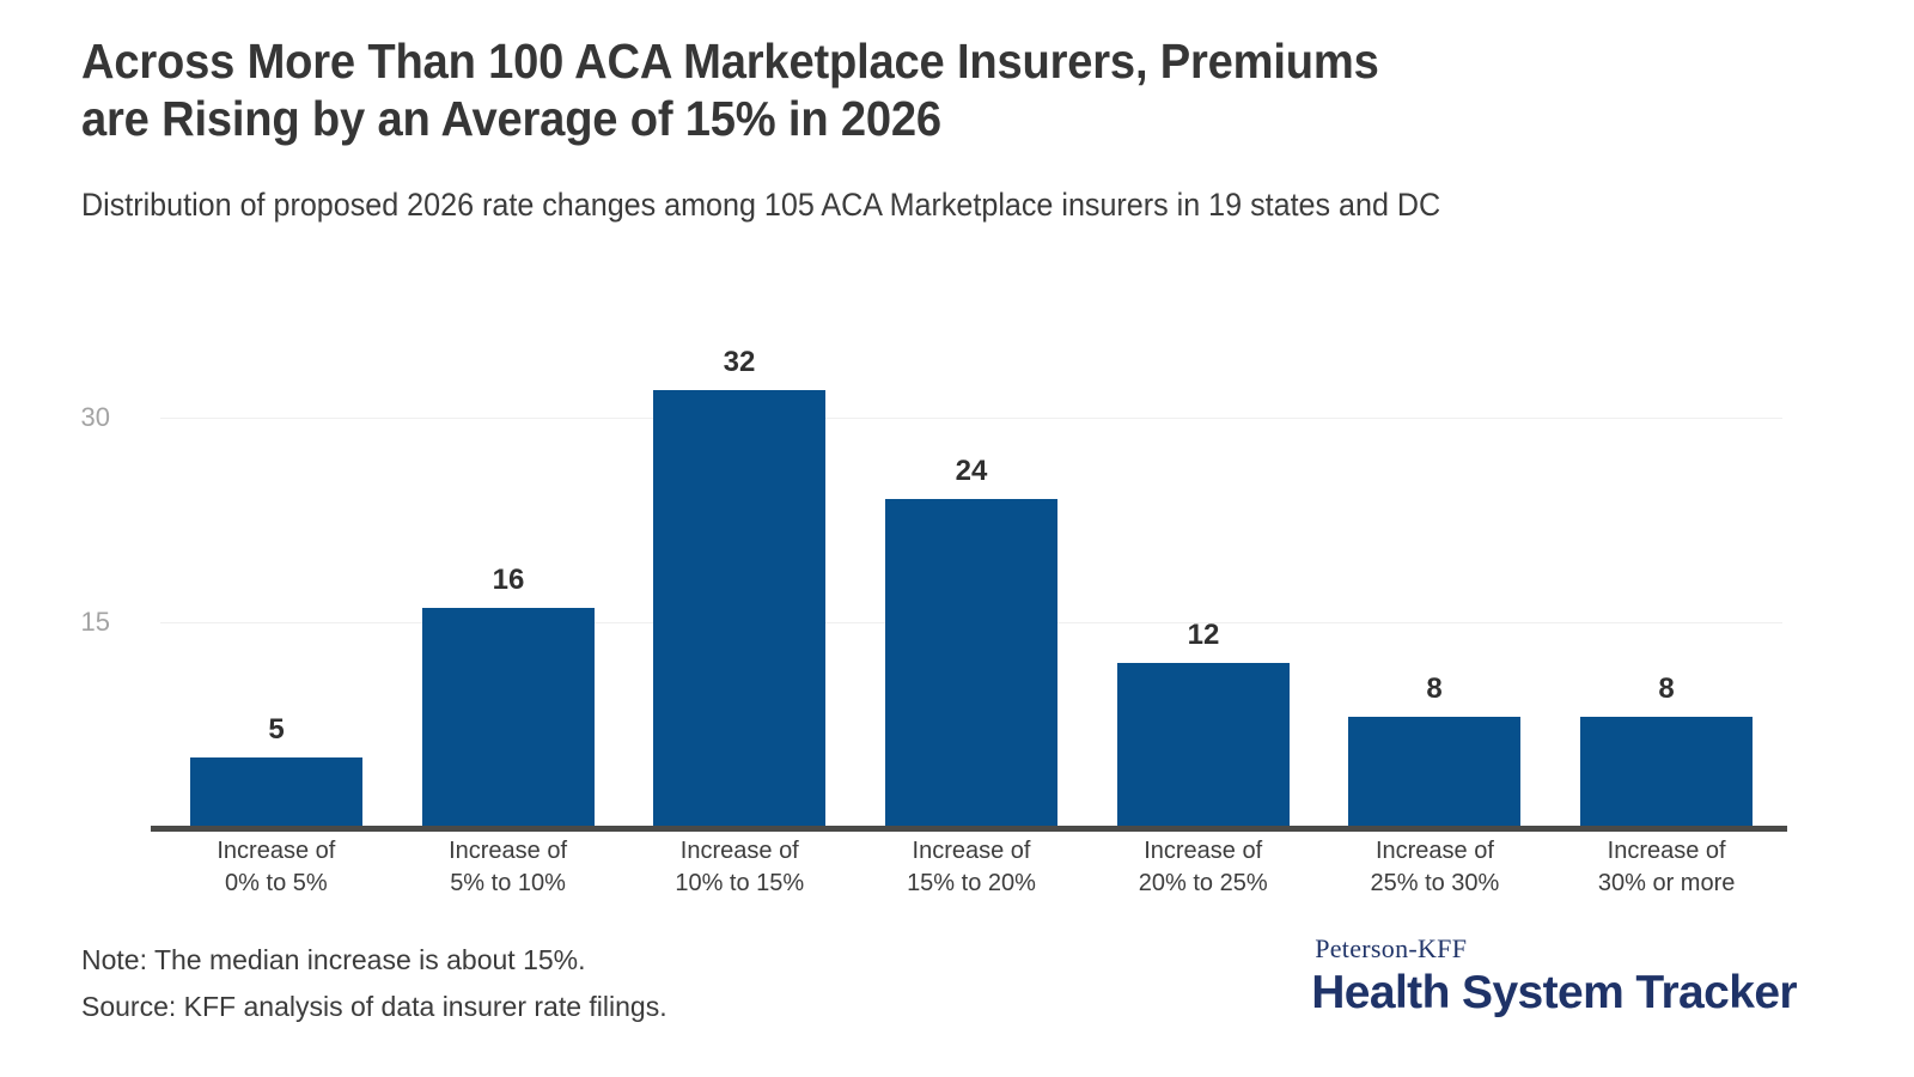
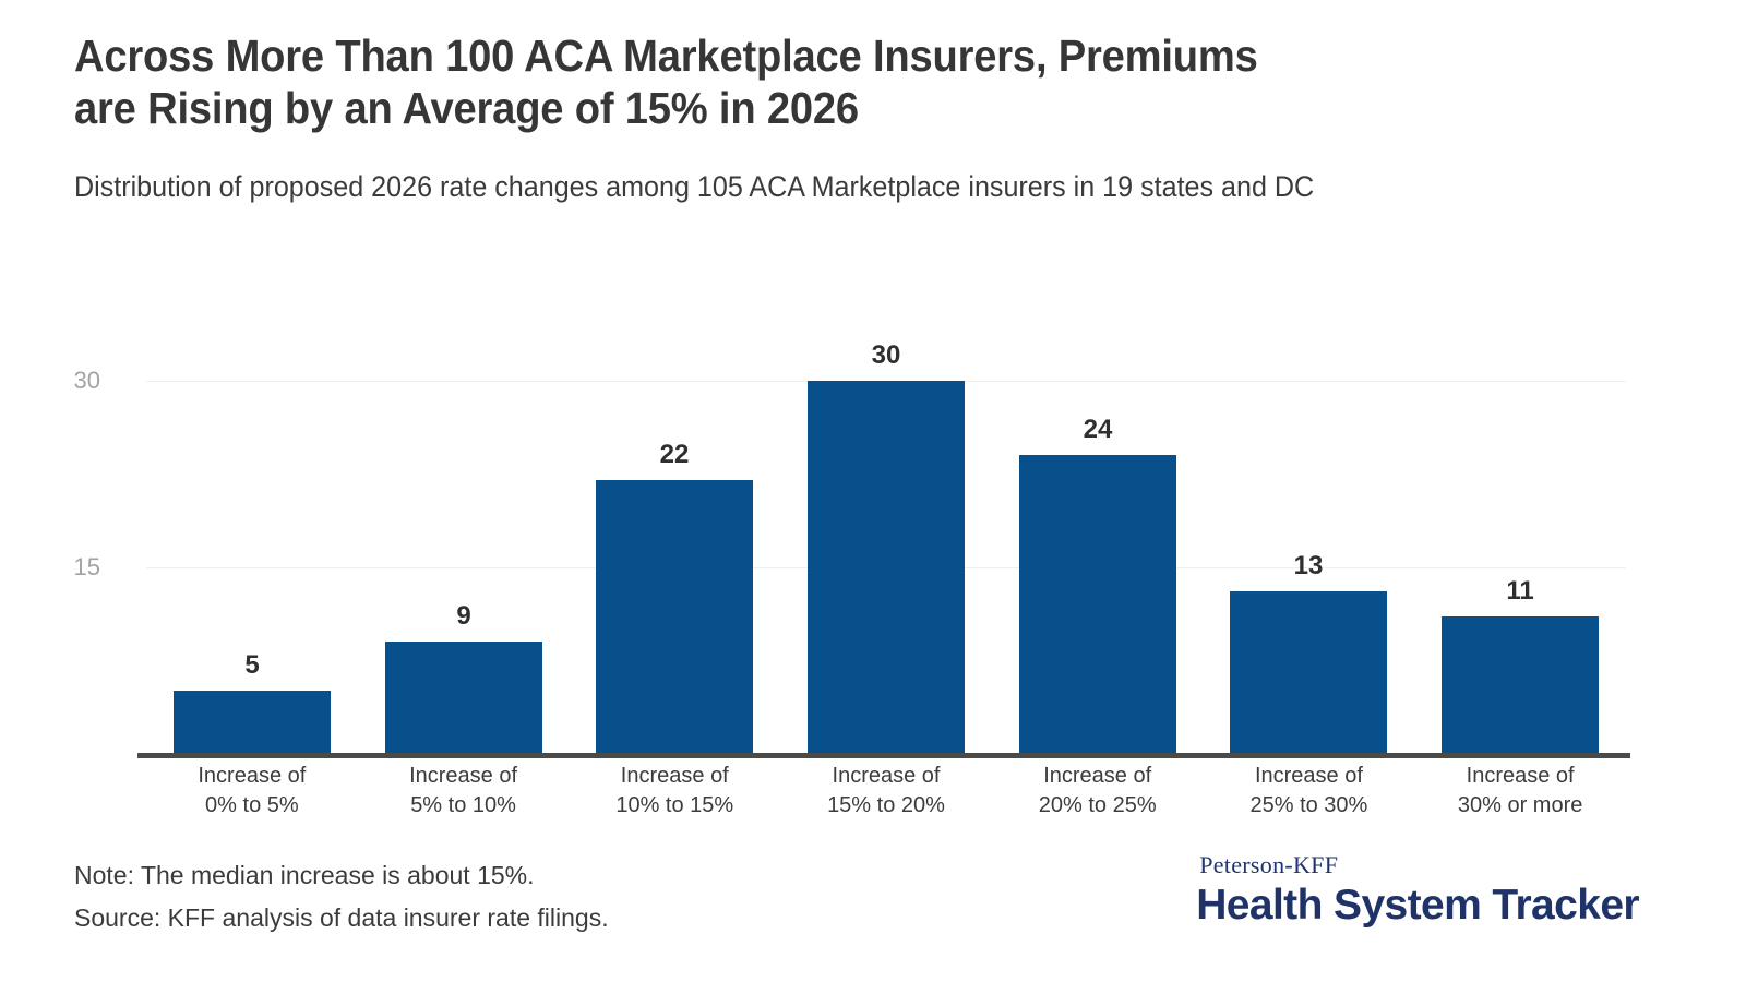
Increase of 5% to 10%: 16 -> 9
Increase of 10% to 15%: 32 -> 22
Increase of 15% to 20%: 24 -> 30
Increase of 20% to 25%: 12 -> 24
Increase of 25% to 30%: 8 -> 13
Increase of 30% or more: 8 -> 11
